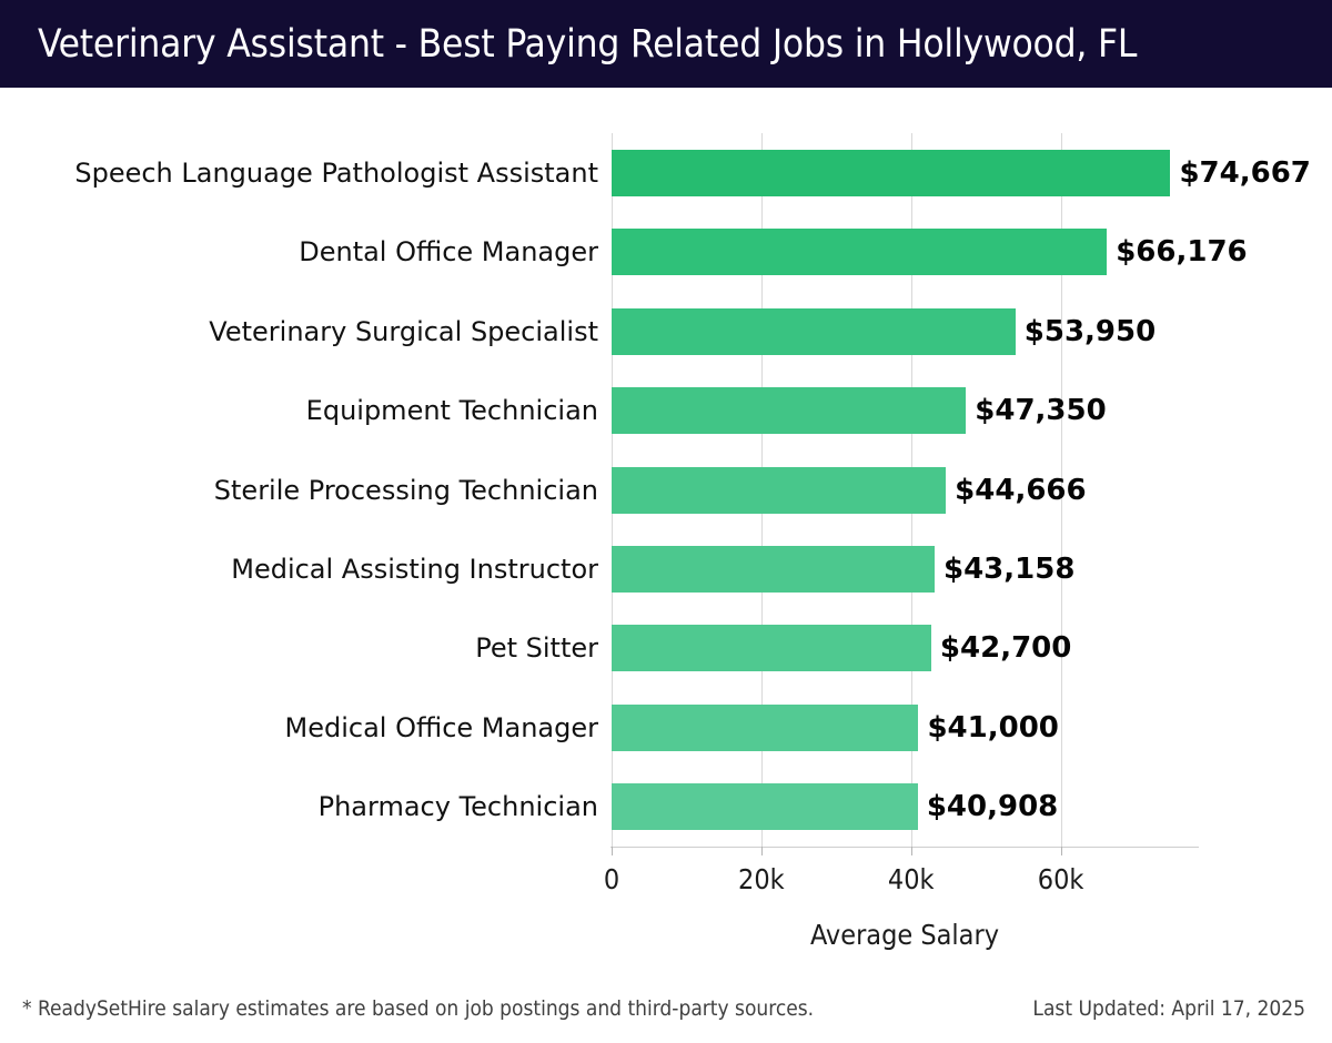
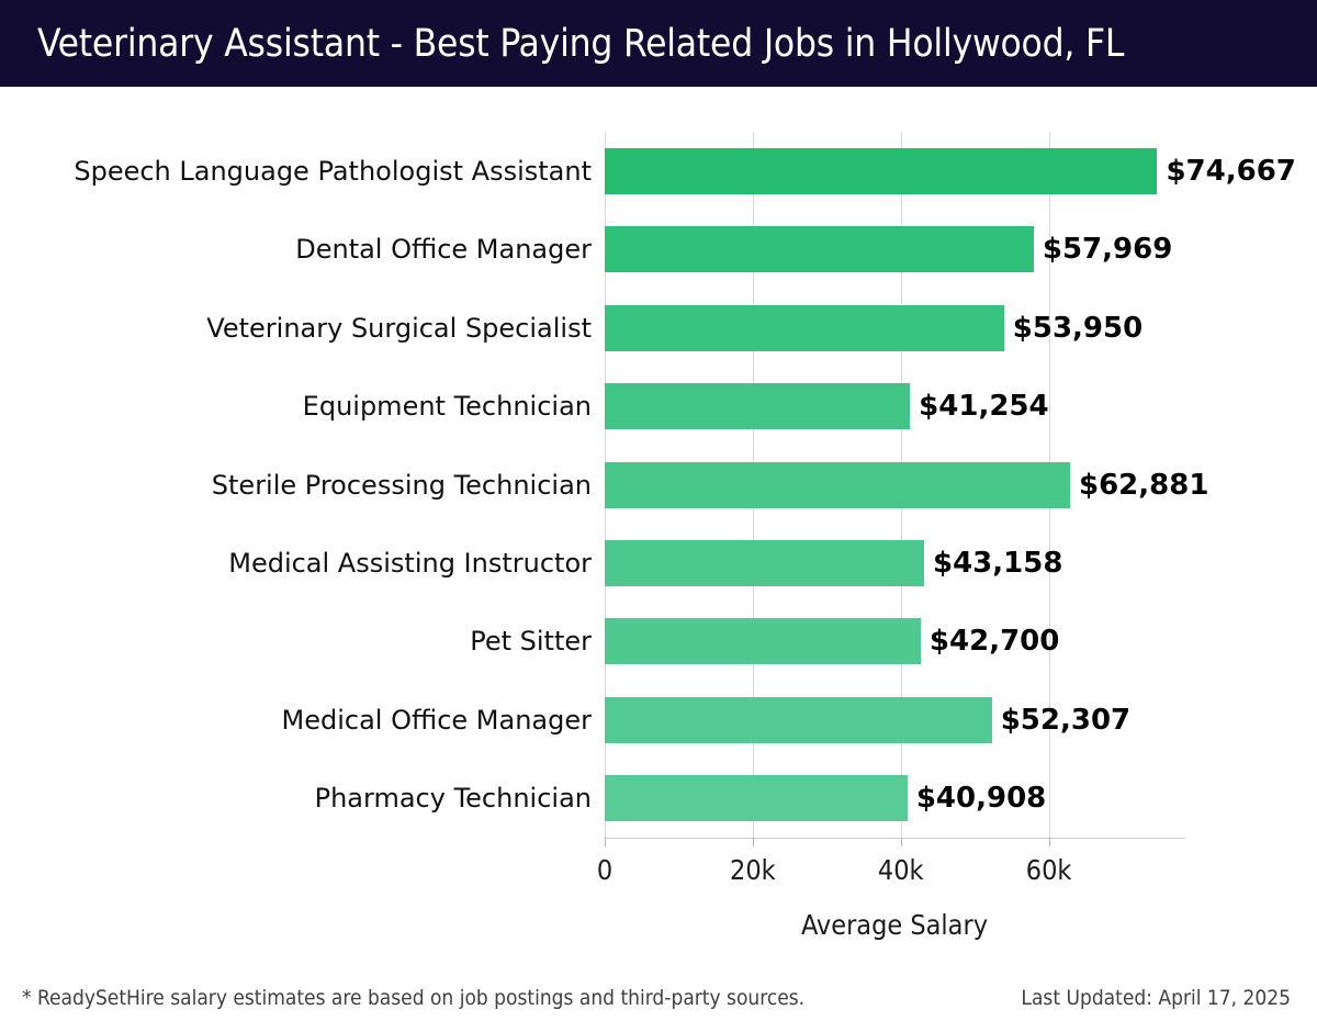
Dental Office Manager: $66,176 -> $57,969
Equipment Technician: $47,350 -> $41,254
Sterile Processing Technician: $44,666 -> $62,881
Medical Office Manager: $41,000 -> $52,307
